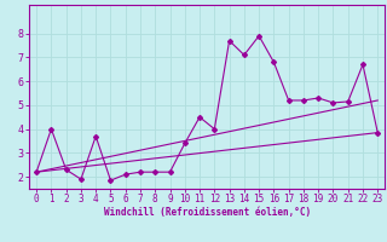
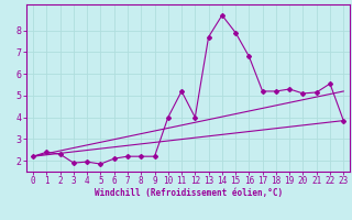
1: 4.0 -> 2.4
4: 3.7 -> 1.9
10: 3.4 -> 4.0
11: 4.5 -> 5.2
14: 7.1 -> 8.7
22: 6.7 -> 5.5
